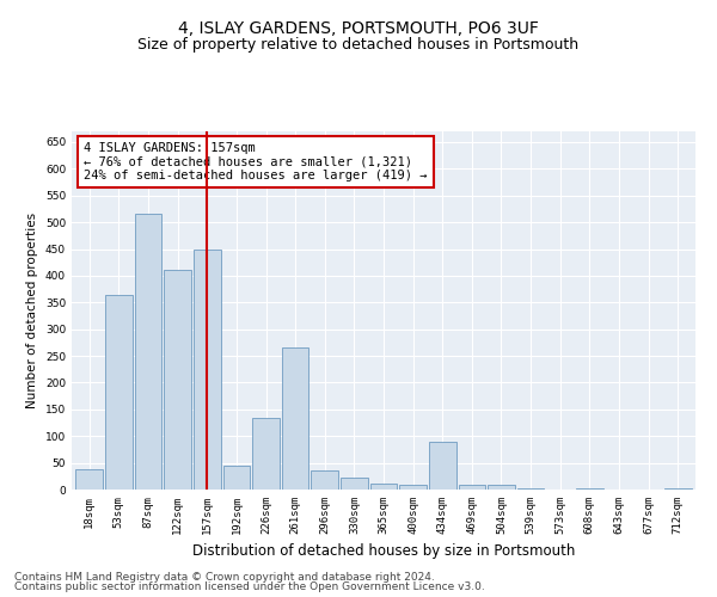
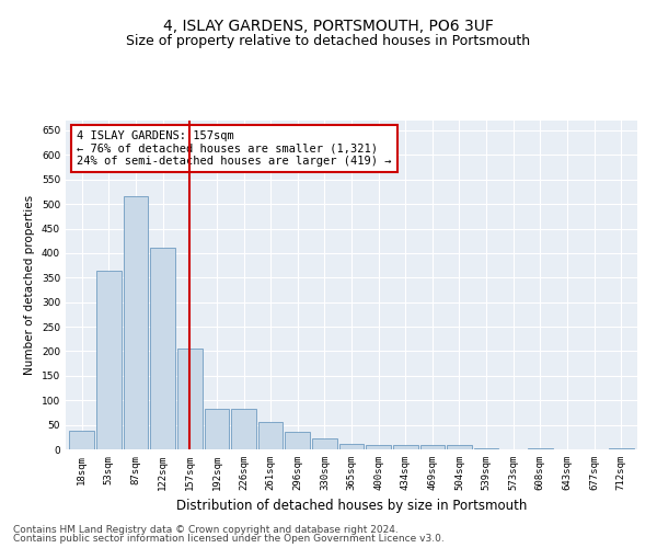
157sqm: 450 -> 205
192sqm: 45 -> 82
226sqm: 135 -> 82
261sqm: 265 -> 55
434sqm: 90 -> 8
